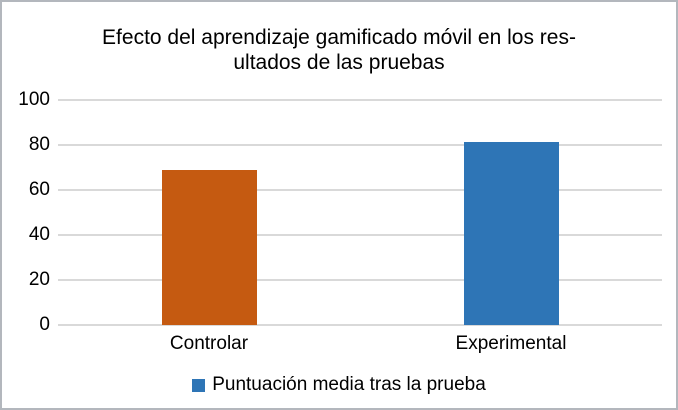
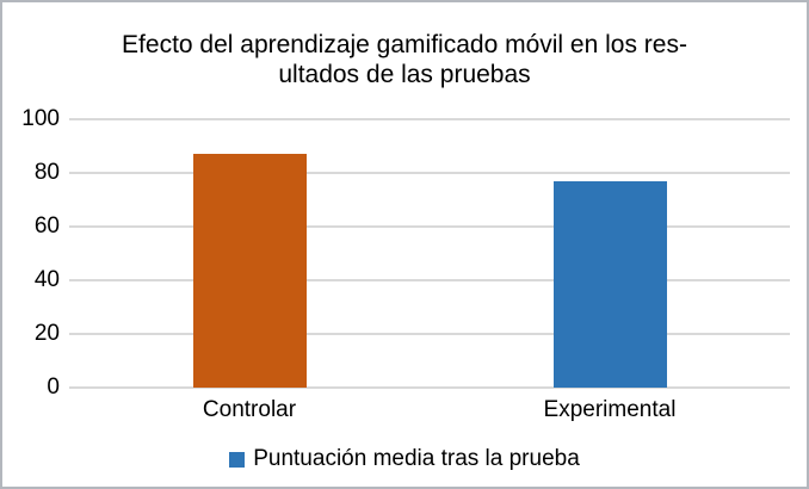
Controlar: 69 -> 87
Experimental: 81 -> 77
